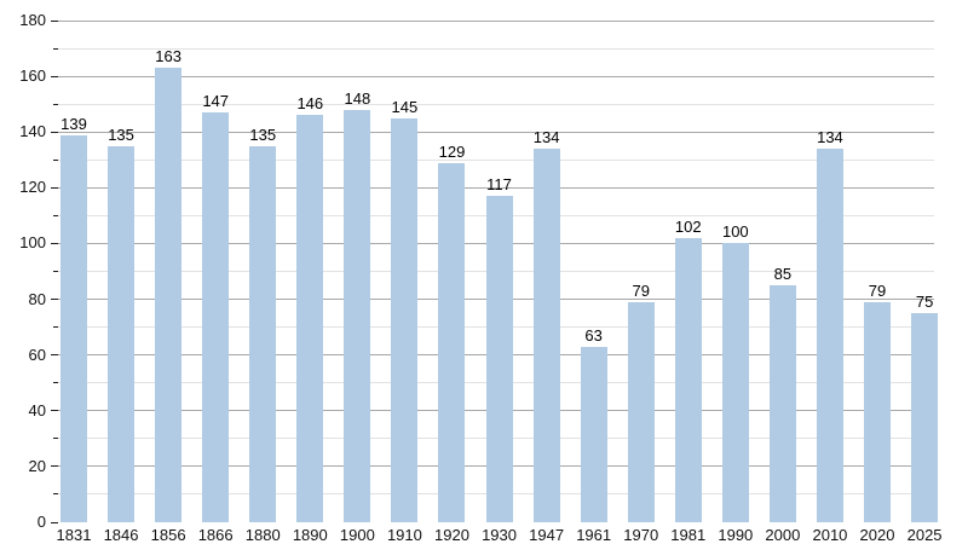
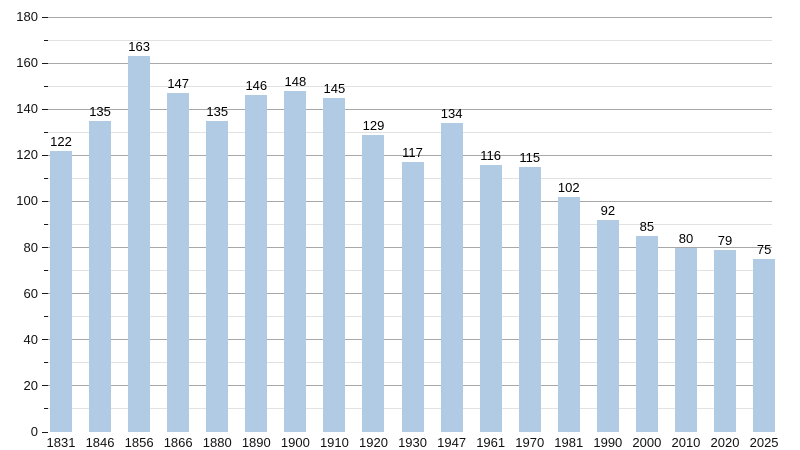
1831: 139 -> 122
1961: 63 -> 116
1970: 79 -> 115
1990: 100 -> 92
2010: 134 -> 80
